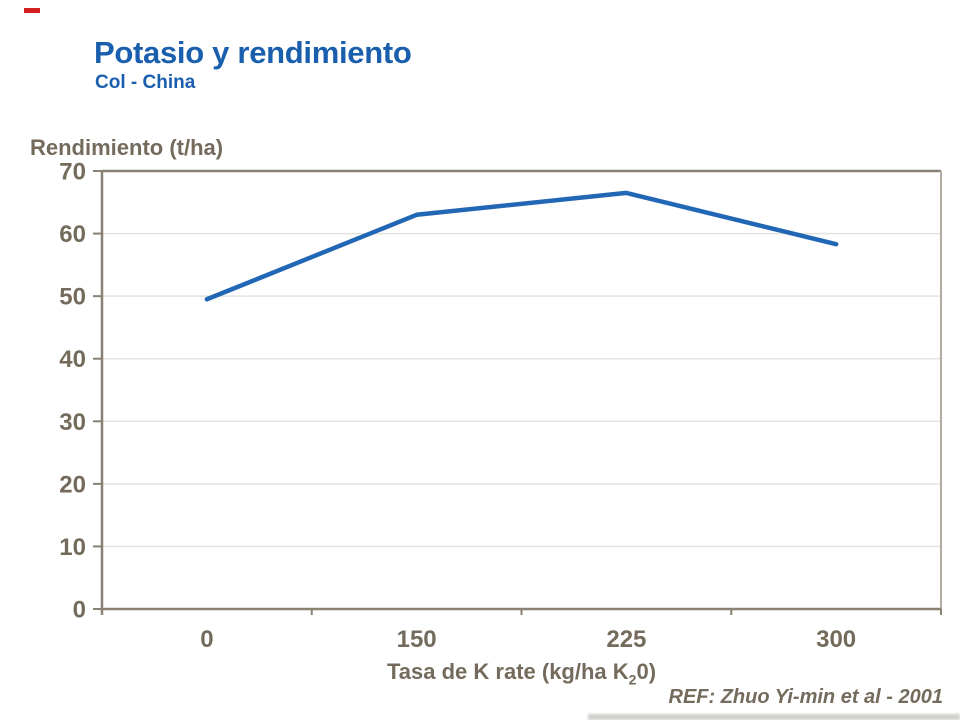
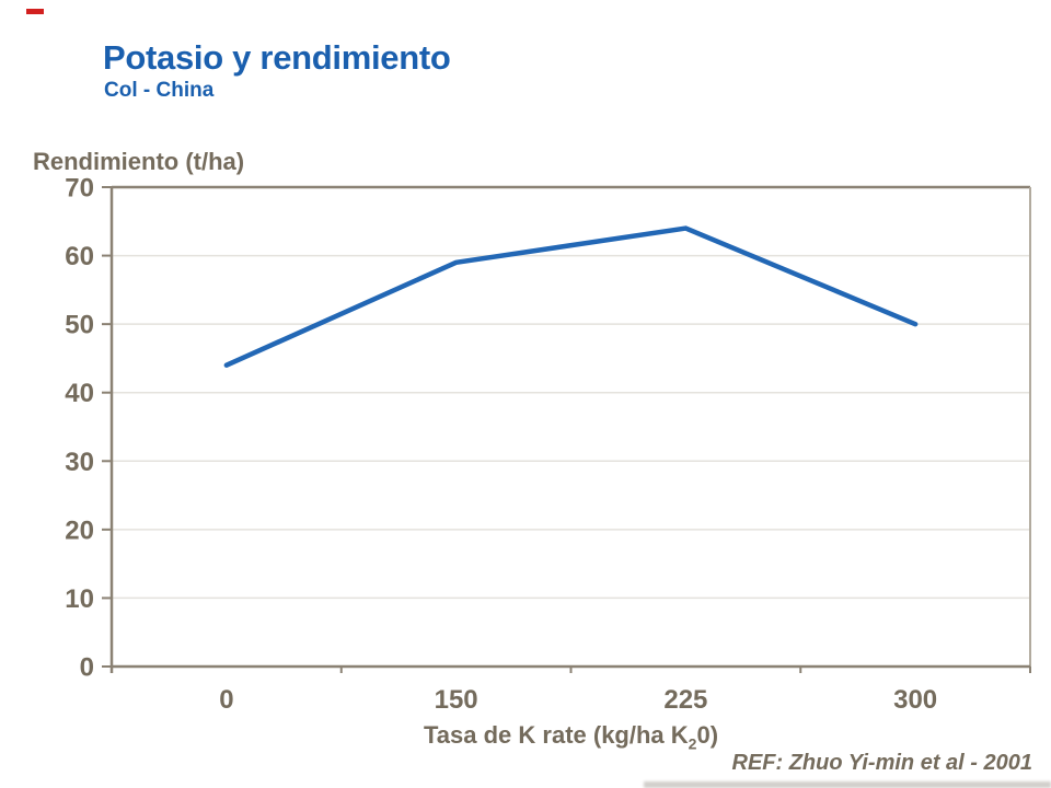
0: 50 -> 44
150: 63 -> 59
225: 66 -> 64
300: 58 -> 50
